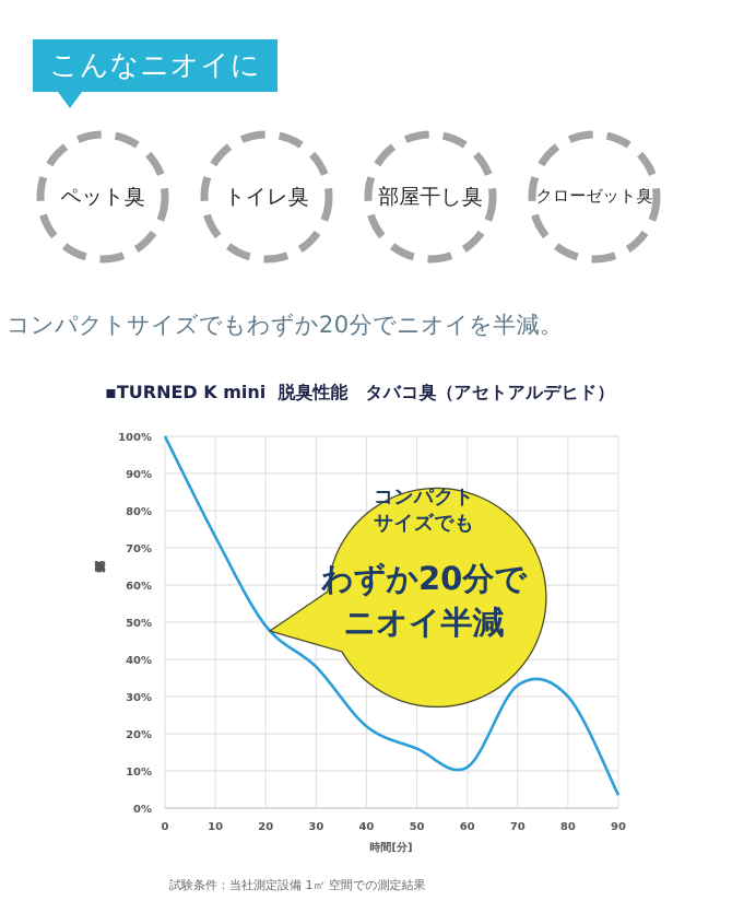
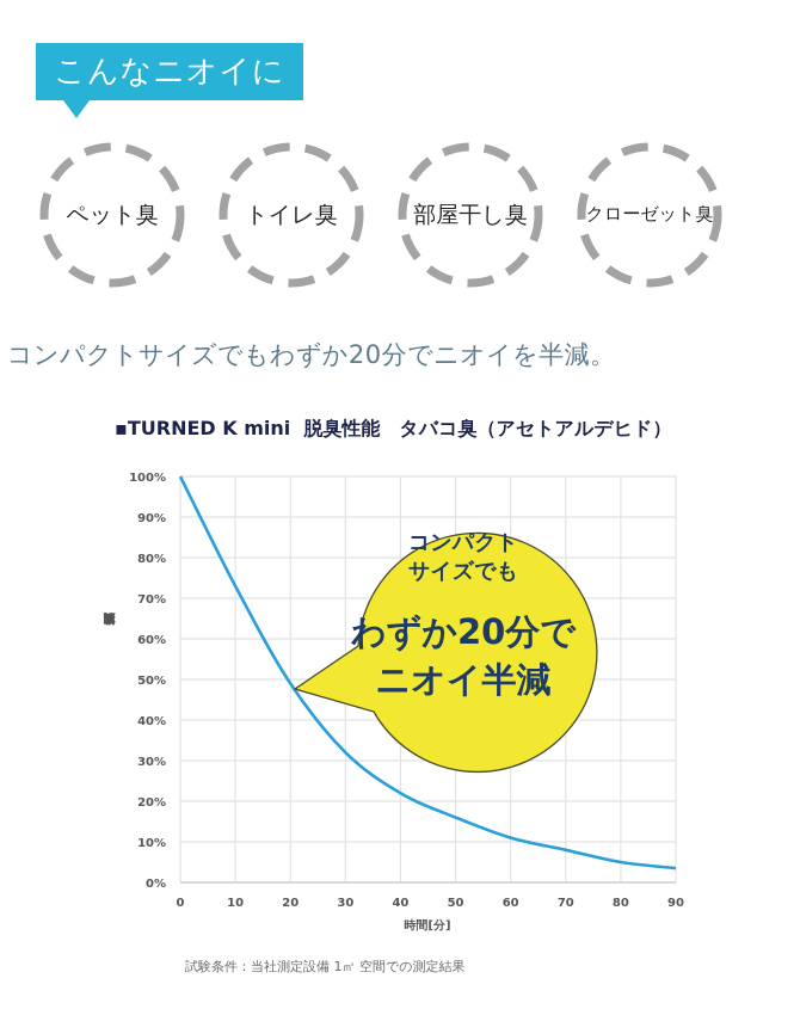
30: 38% -> 32%
70: 33% -> 8%
80: 30% -> 5%
